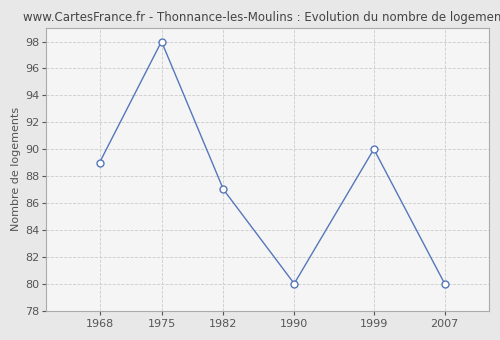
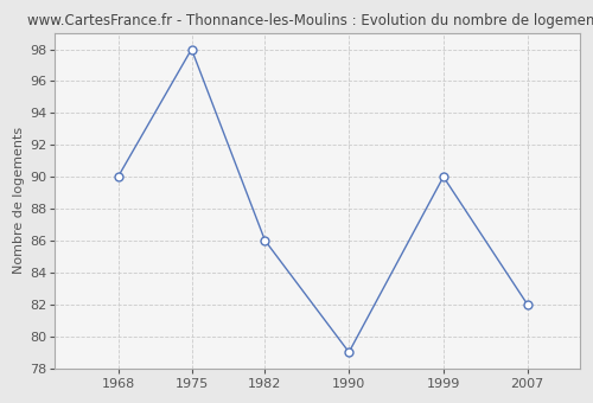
1968: 89 -> 90
1982: 87 -> 86
1990: 80 -> 79
2007: 80 -> 82
